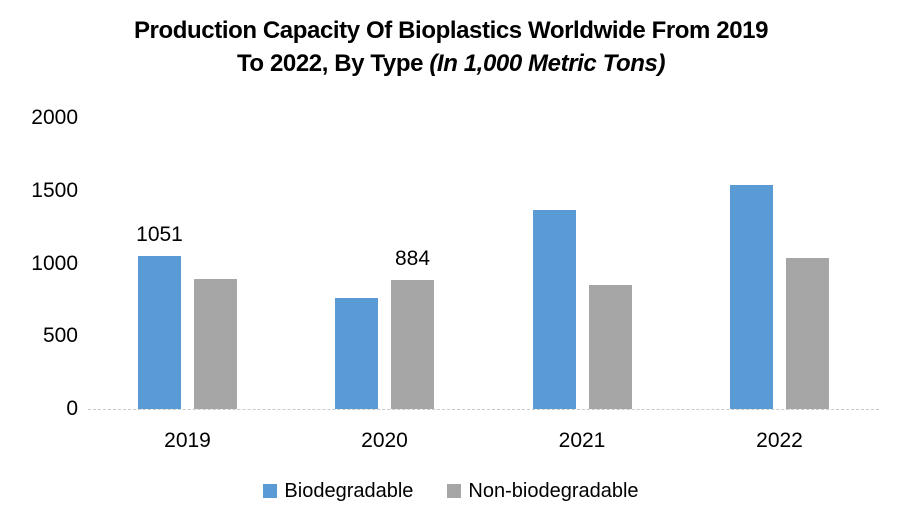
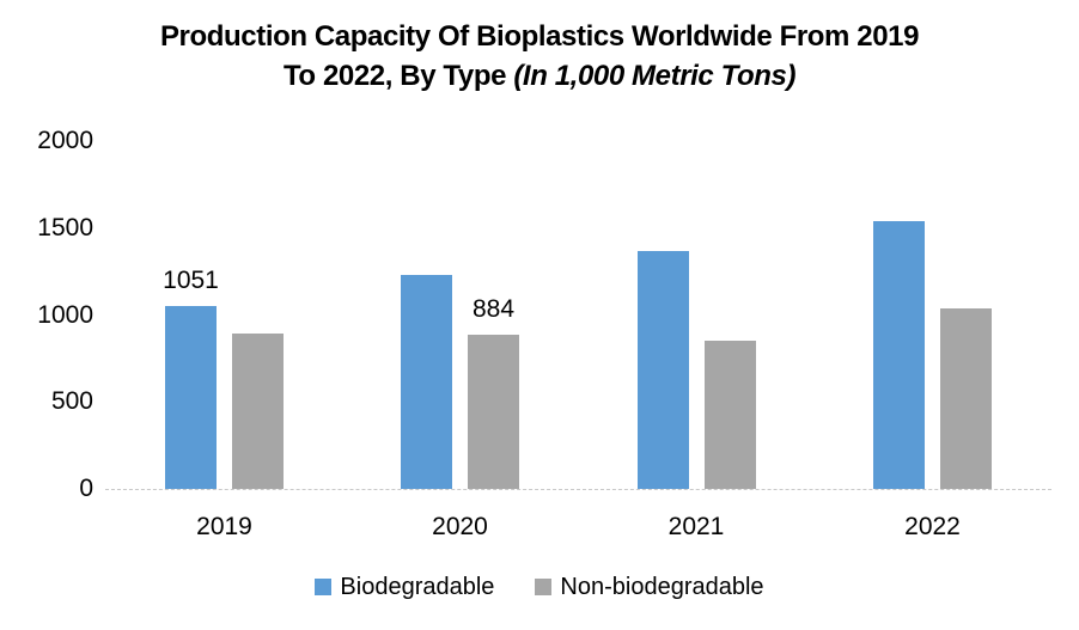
Biodegradable/2020: 760 -> 1230
